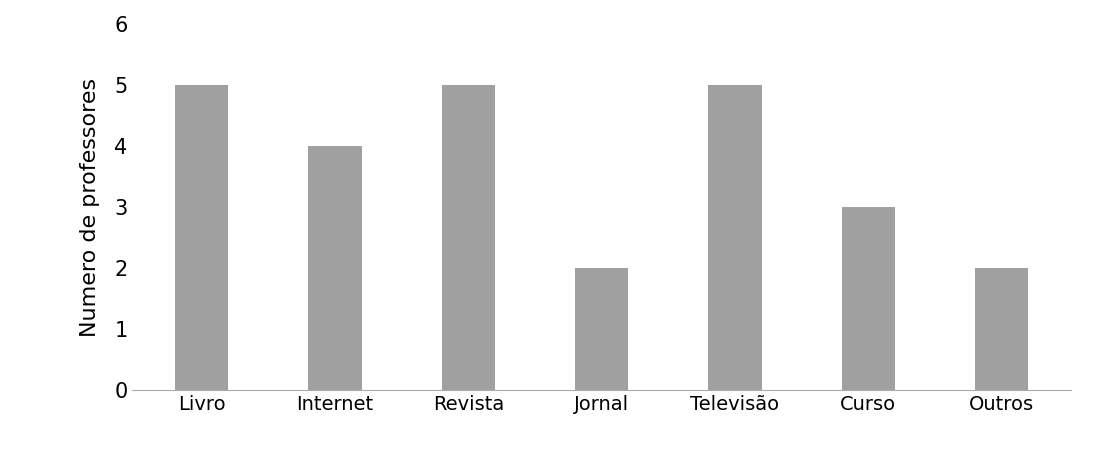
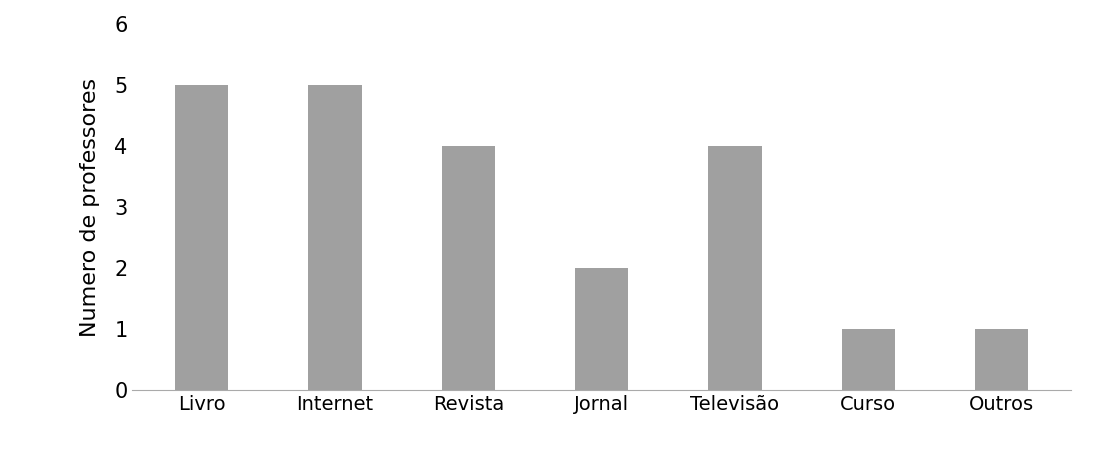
Internet: 4 -> 5
Revista: 5 -> 4
Televisão: 5 -> 4
Curso: 3 -> 1
Outros: 2 -> 1
